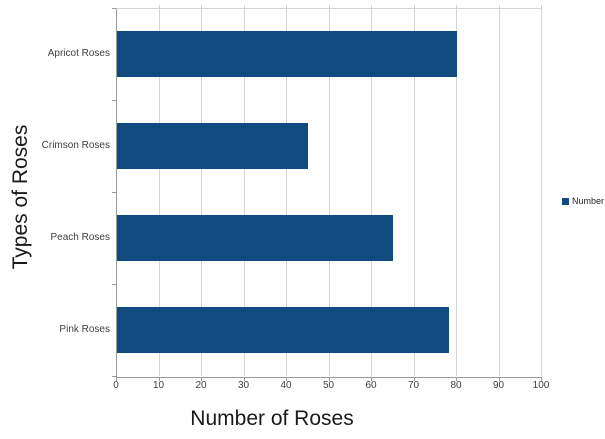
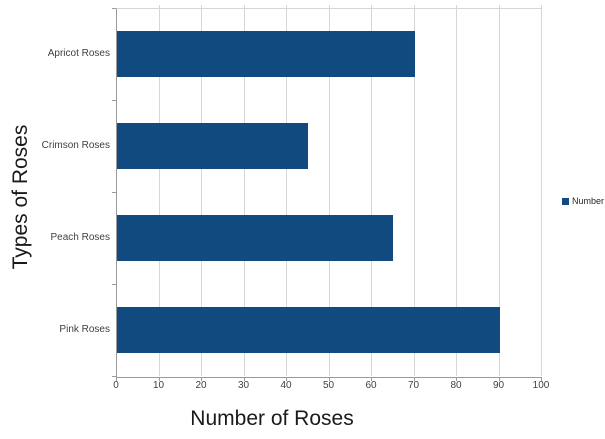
Apricot Roses: 80 -> 70
Pink Roses: 78 -> 90
